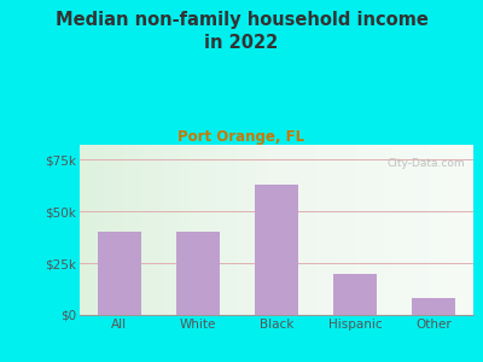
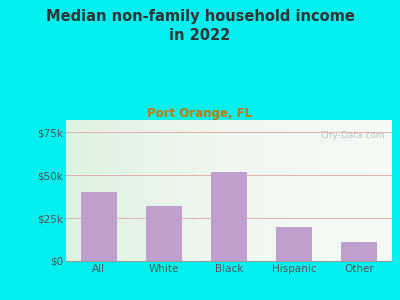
White: $40k -> $32k
Black: $63k -> $52k
Other: $8k -> $11k
